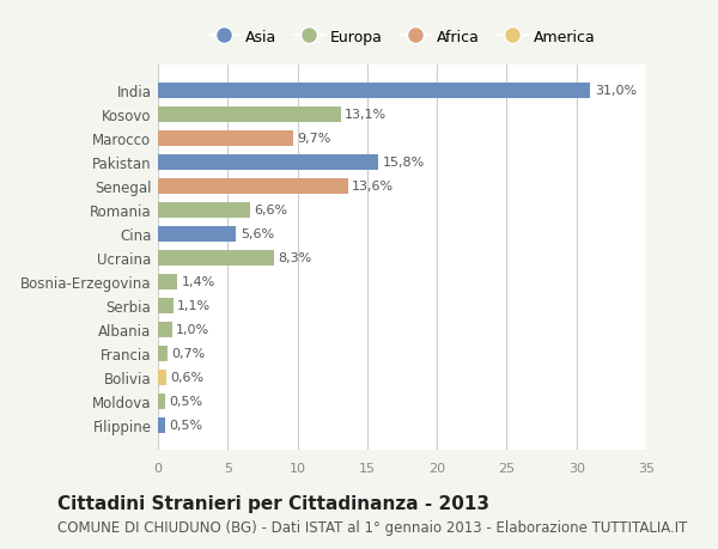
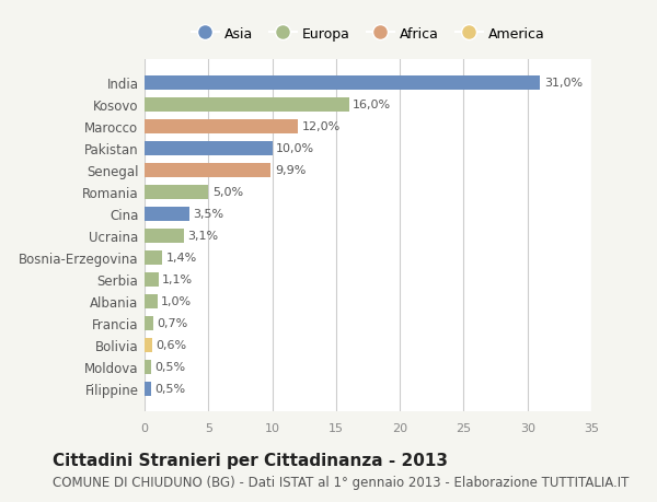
Kosovo: 13,1% -> 16,0%
Marocco: 9,7% -> 12,0%
Pakistan: 15,8% -> 10,0%
Senegal: 13,6% -> 9,9%
Romania: 6,6% -> 5,0%
Cina: 5,6% -> 3,5%
Ucraina: 8,3% -> 3,1%
